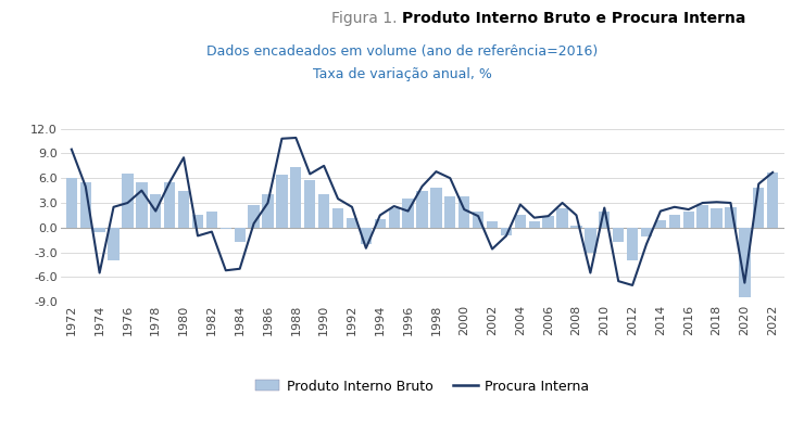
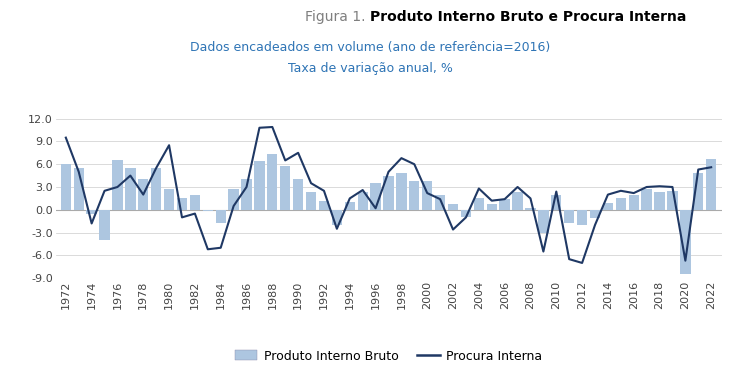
Procura Interna/1974: -5.5 -> -1.8
Produto Interno Bruto/1980: 4.5 -> 2.8
Procura Interna/1996: 2.0 -> 0.2
Produto Interno Bruto/2012: -4.0 -> -2.0
Procura Interna/2022: 6.7 -> 5.6
